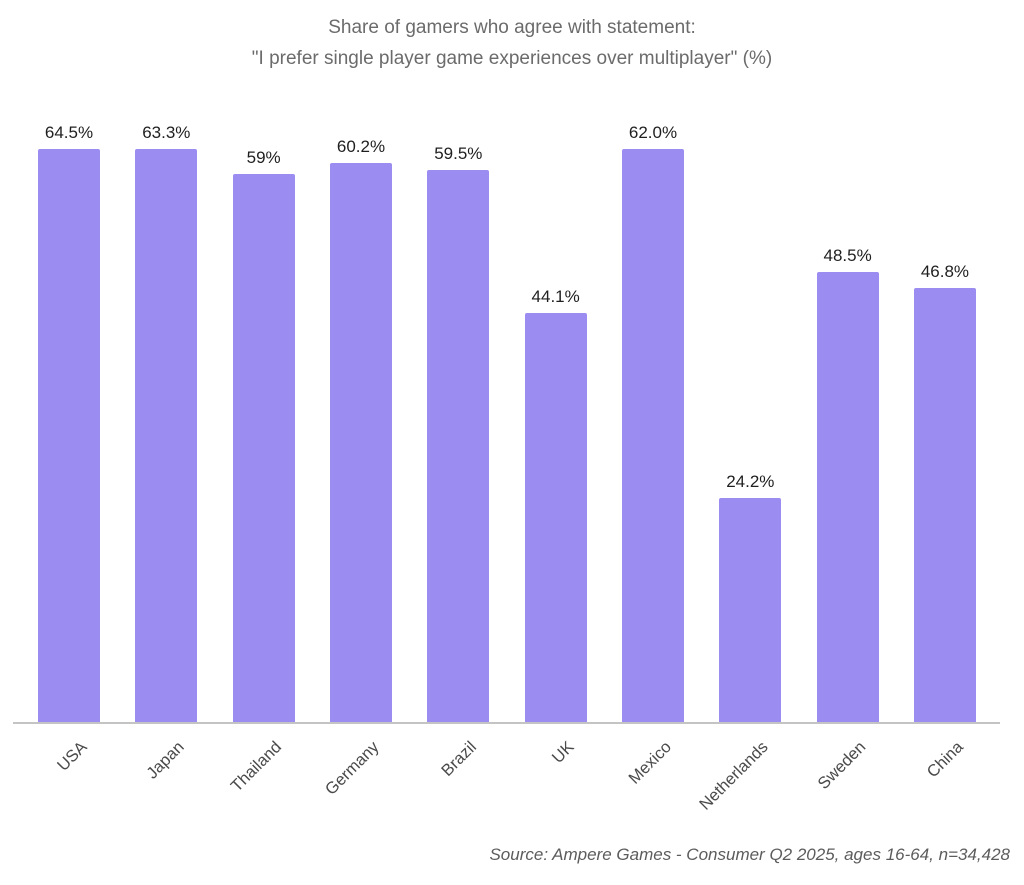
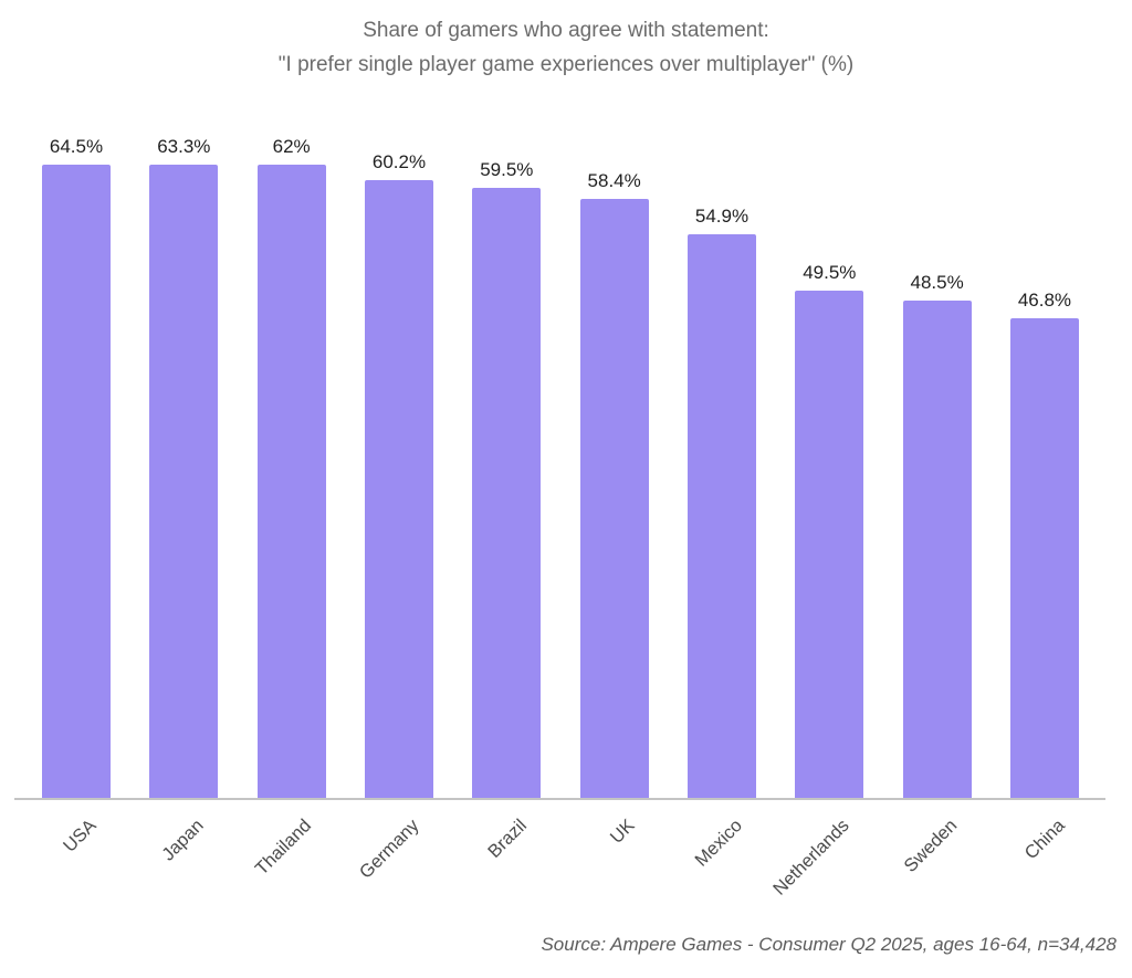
Thailand: 59% -> 62%
UK: 44.1% -> 58.4%
Mexico: 62.0% -> 54.9%
Netherlands: 24.2% -> 49.5%
